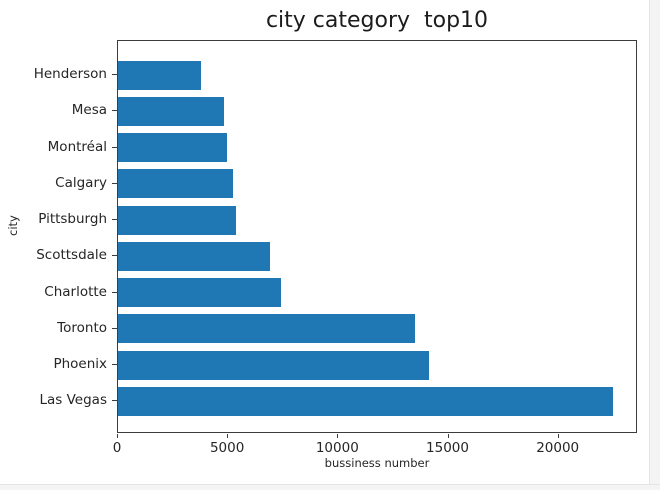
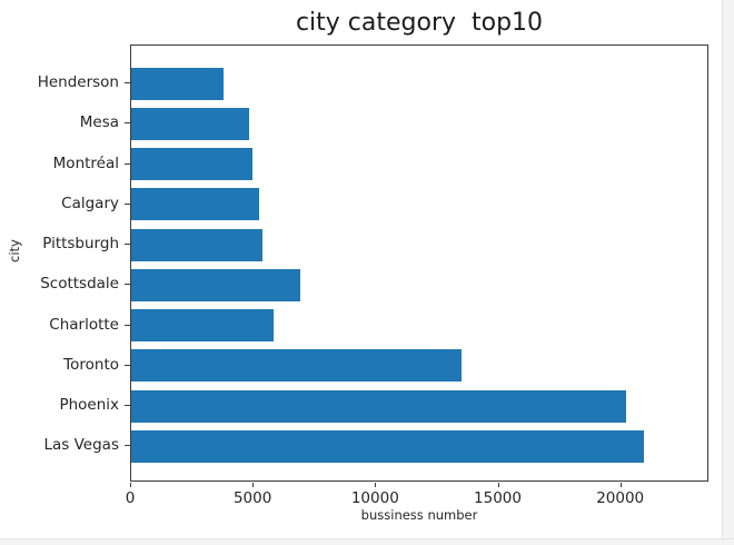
Charlotte: 7400 -> 5800
Phoenix: 14100 -> 20200
Las Vegas: 22400 -> 20900
